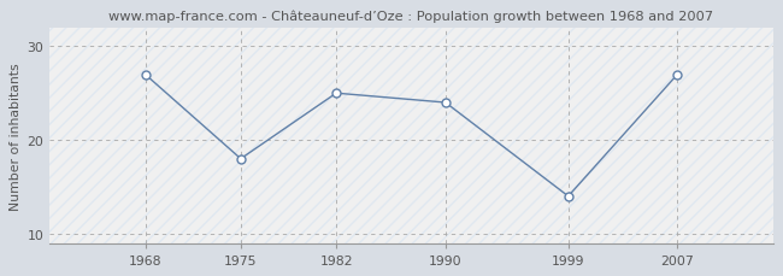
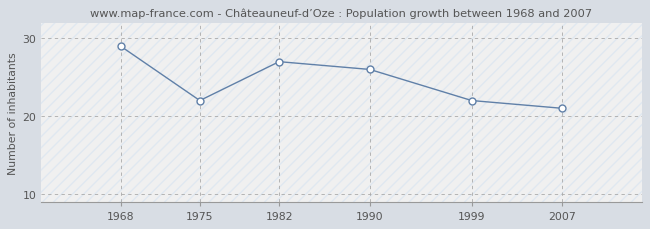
1968: 27 -> 29
1975: 18 -> 22
1982: 25 -> 27
1990: 24 -> 26
1999: 14 -> 22
2007: 27 -> 21
